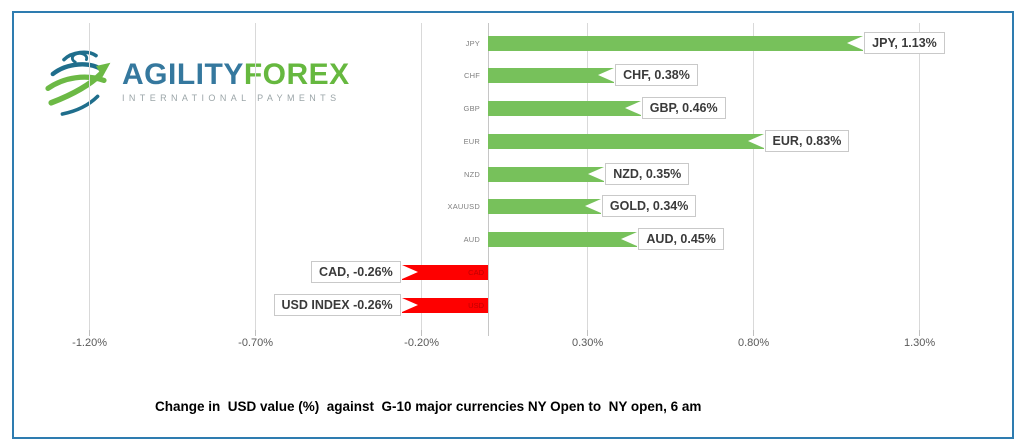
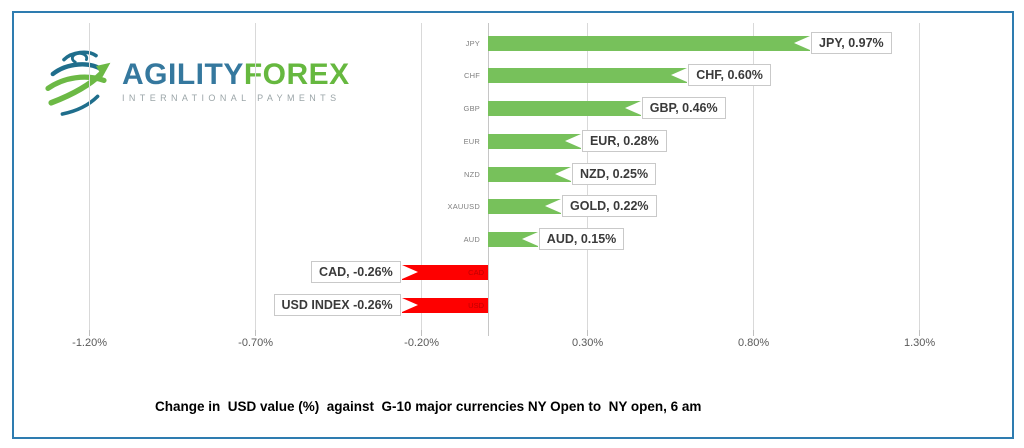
JPY: 1.13% -> 0.97%
CHF: 0.38% -> 0.60%
EUR: 0.83% -> 0.28%
NZD: 0.35% -> 0.25%
XAUUSD: 0.34% -> 0.22%
AUD: 0.45% -> 0.15%
